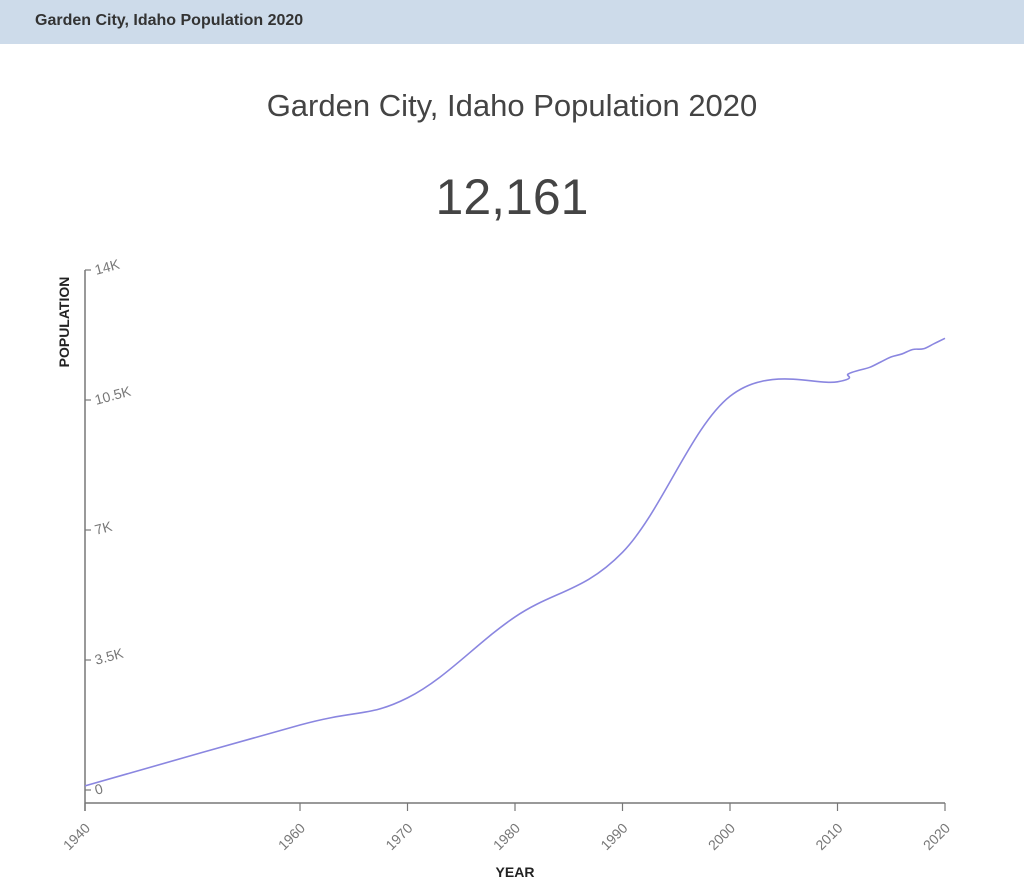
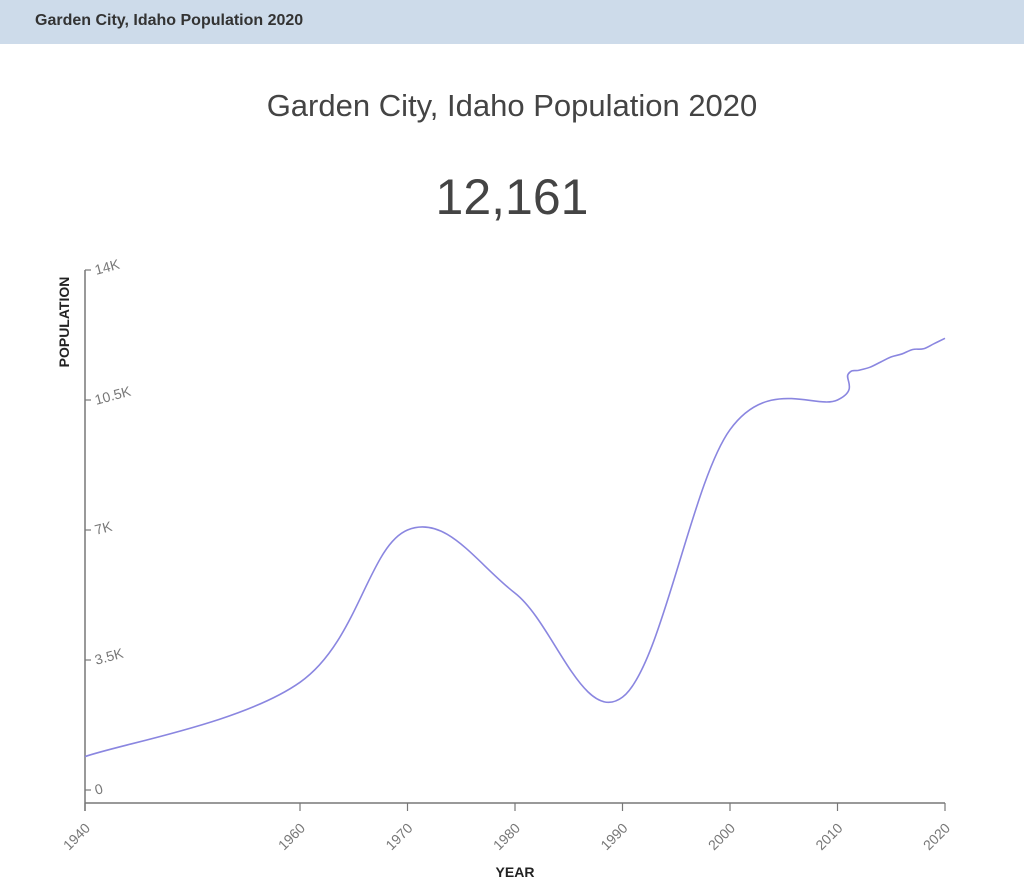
1940: 0.1K -> 0.9K
1960: 1.8K -> 2.9K
1970: 2.5K -> 7.0K
1980: 4.7K -> 5.3K
1990: 6.4K -> 2.5K
2000: 10.6K -> 9.7K
2010: 11.0K -> 10.5K
